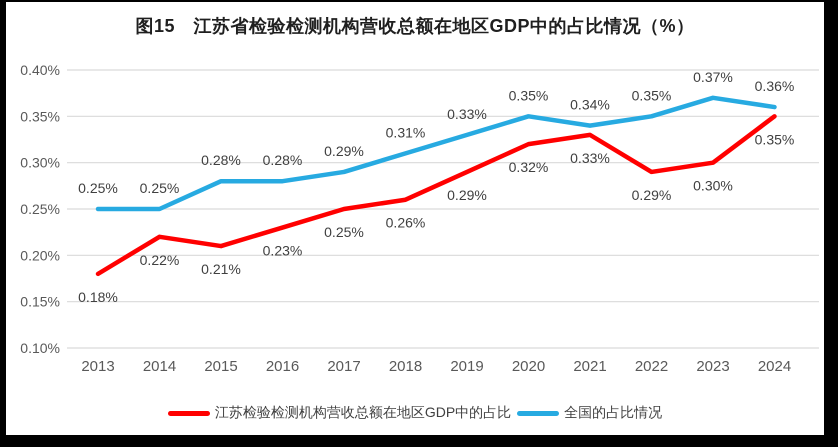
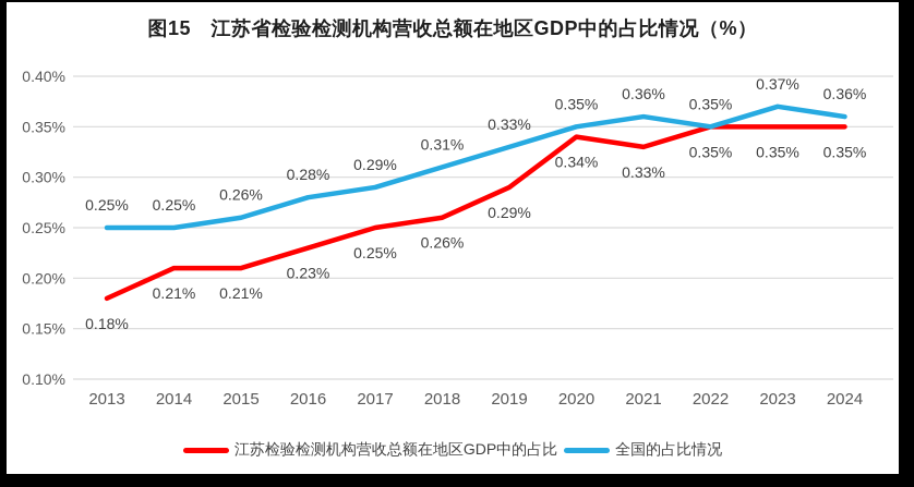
江苏检验检测机构营收总额在地区GDP中的占比/2014: 0.22% -> 0.21%
全国的占比情况/2015: 0.28% -> 0.26%
江苏检验检测机构营收总额在地区GDP中的占比/2020: 0.32% -> 0.34%
全国的占比情况/2021: 0.34% -> 0.36%
江苏检验检测机构营收总额在地区GDP中的占比/2022: 0.29% -> 0.35%
江苏检验检测机构营收总额在地区GDP中的占比/2023: 0.30% -> 0.35%
